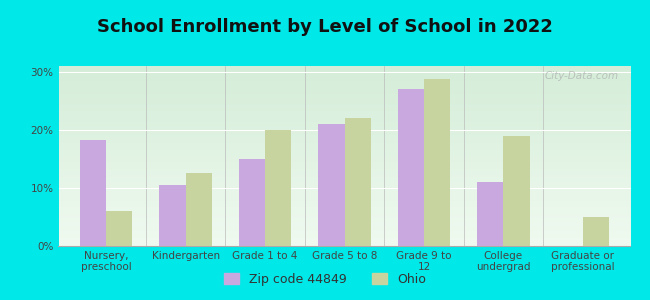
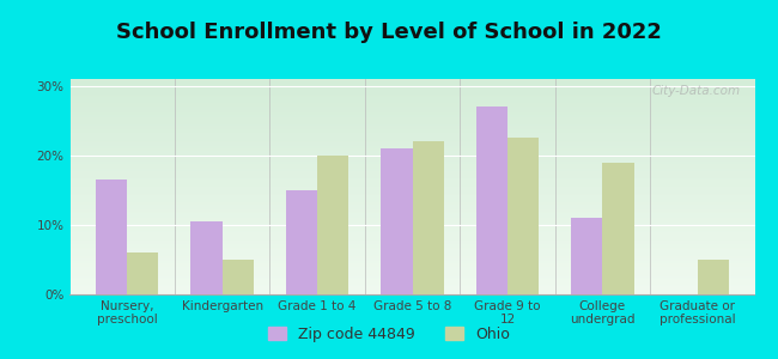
Zip code 44849/Nursery, preschool: 18.2% -> 16.5%
Ohio/Kindergarten: 12.6% -> 5.0%
Ohio/Grade 9 to 12: 28.8% -> 22.5%
